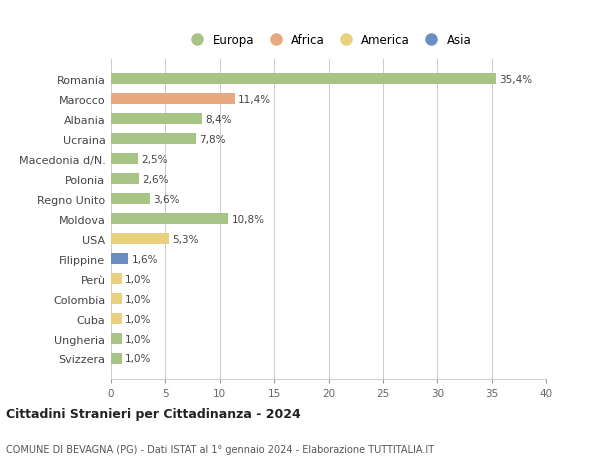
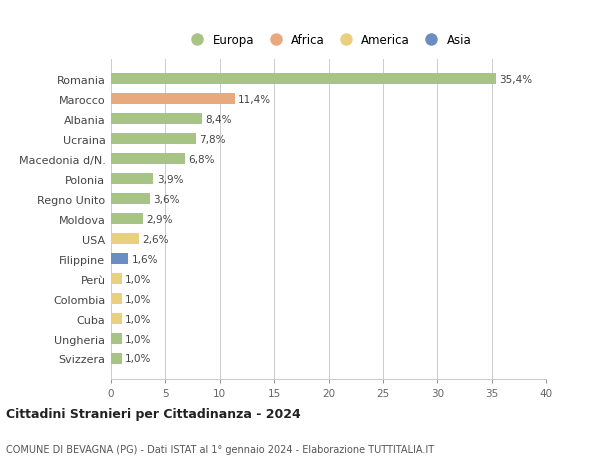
Macedonia d/N.: 2,5% -> 6,8%
Polonia: 2,6% -> 3,9%
Moldova: 10,8% -> 2,9%
USA: 5,3% -> 2,6%
